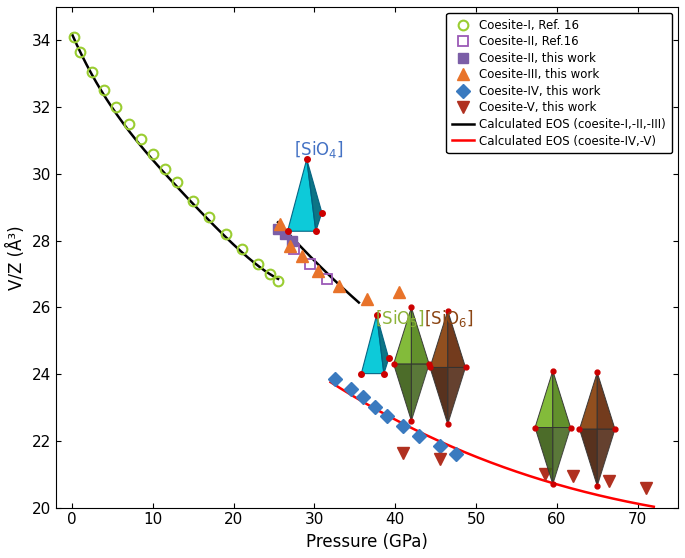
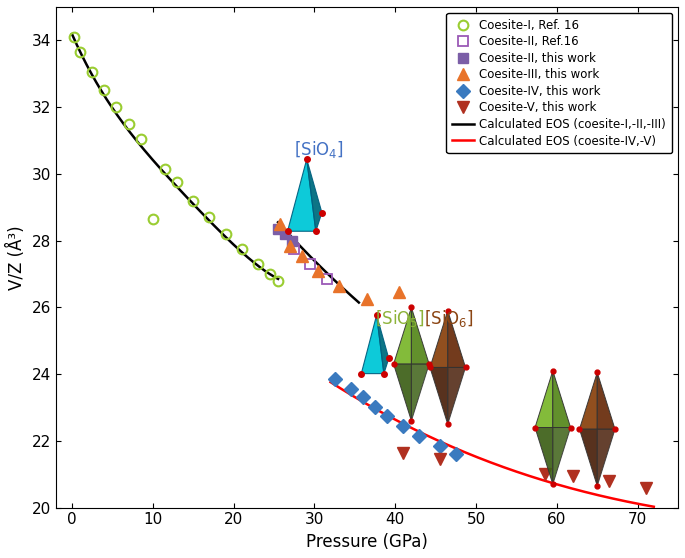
Coesite-I, Ref. 16/10: 30.60 -> 28.65
